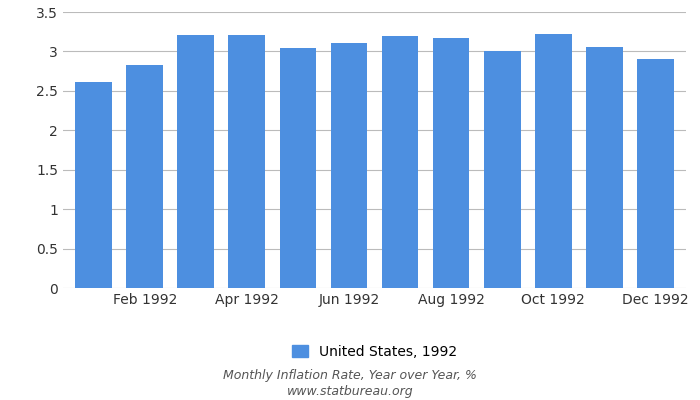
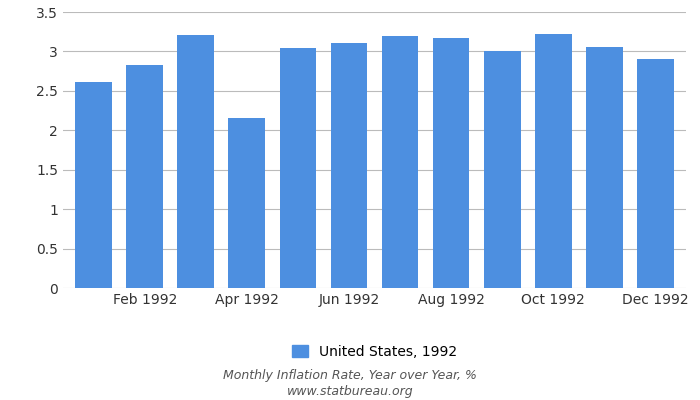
Apr 1992: 3.21 -> 2.16
